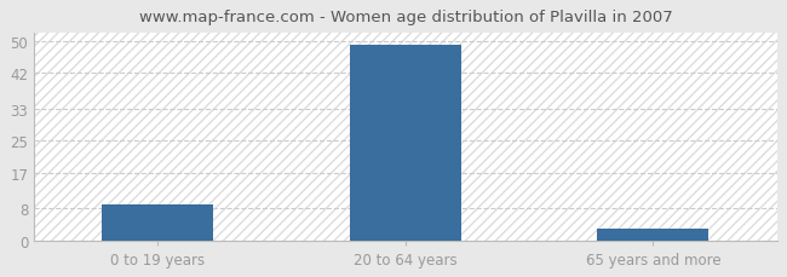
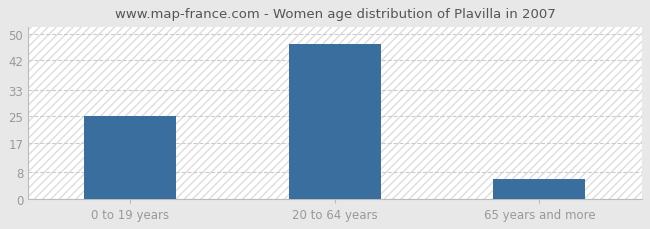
0 to 19 years: 9 -> 25
20 to 64 years: 49 -> 47
65 years and more: 3 -> 6
